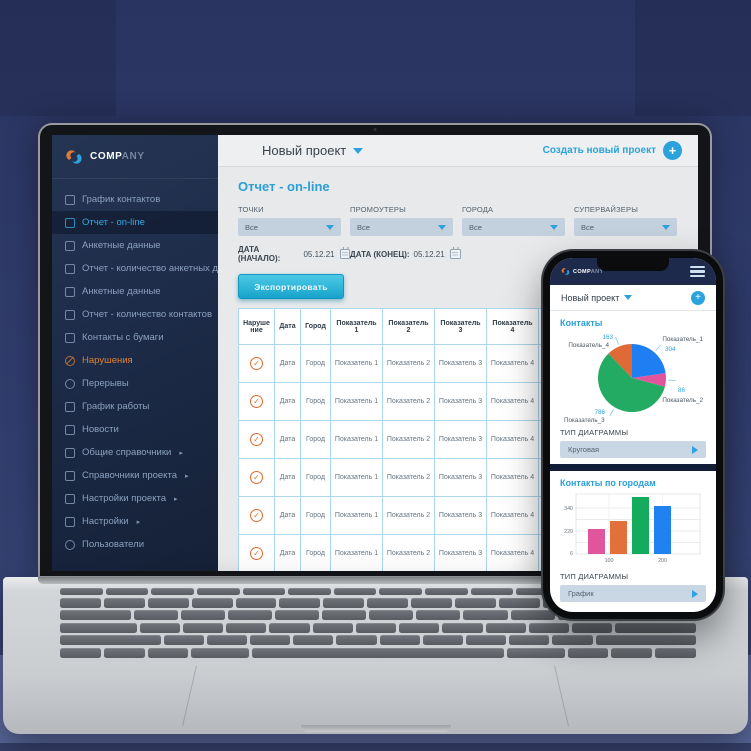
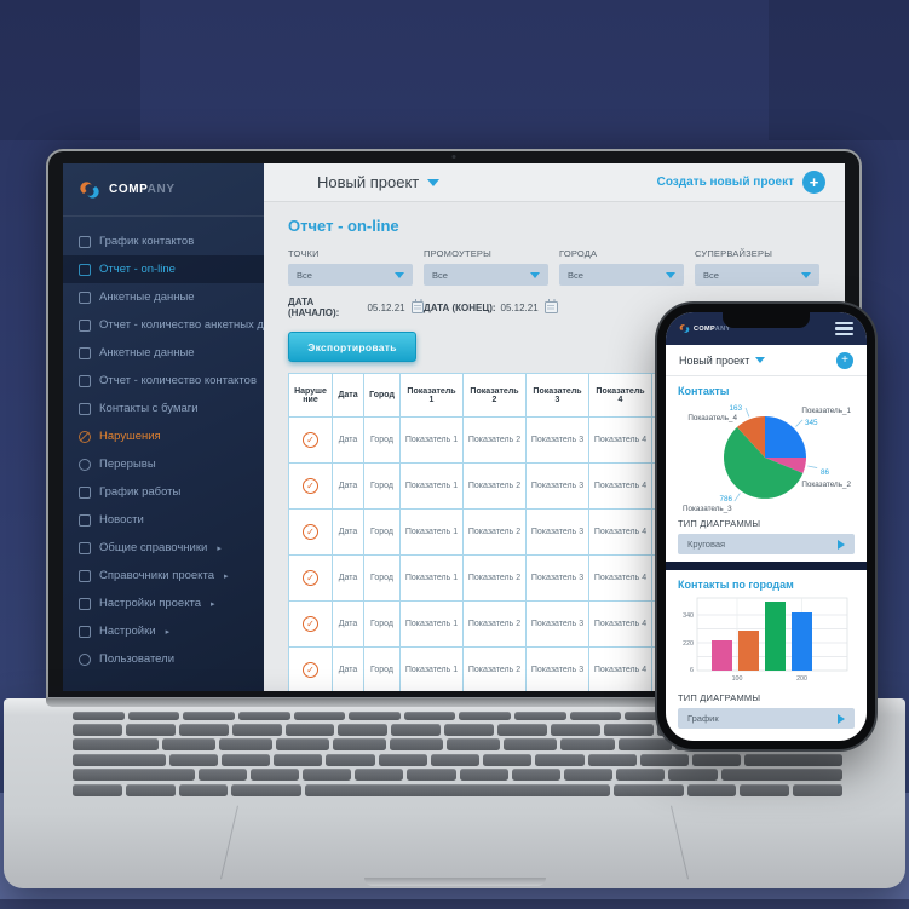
Контакты/Показатель_1: 304 -> 345
